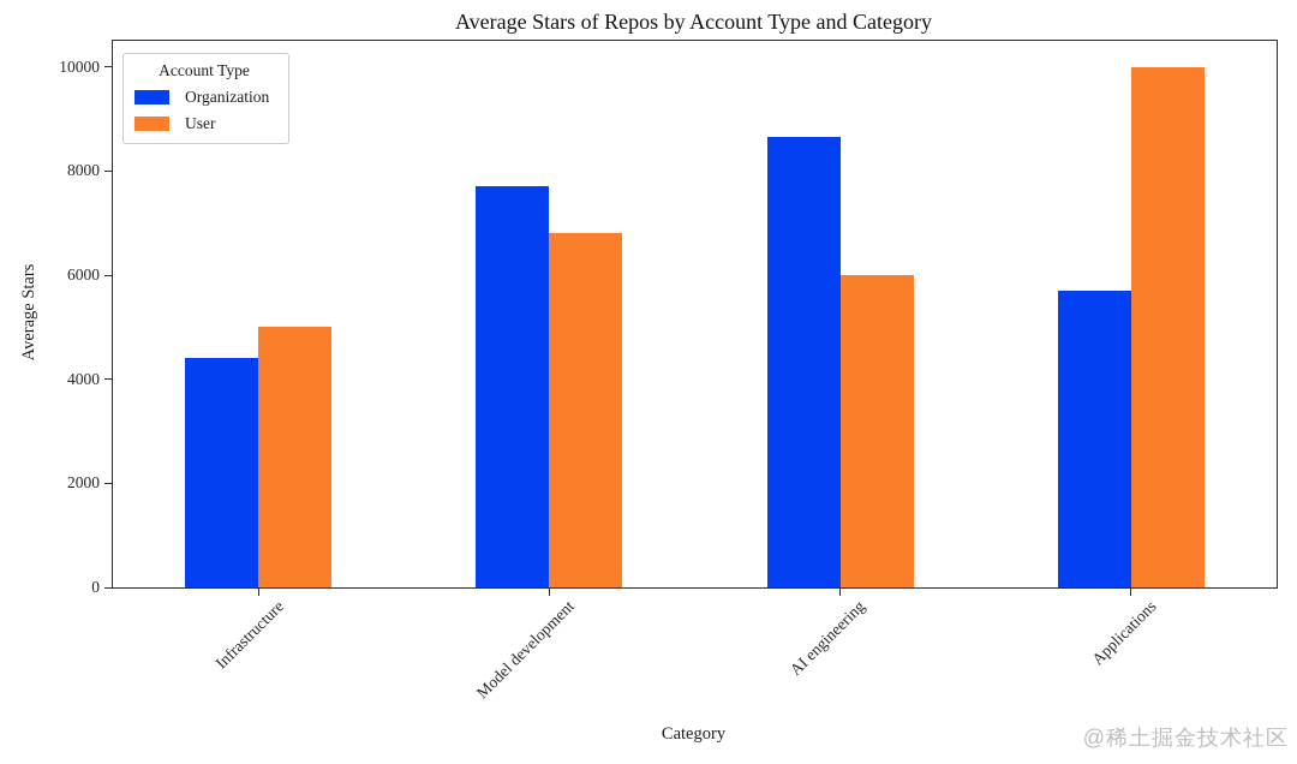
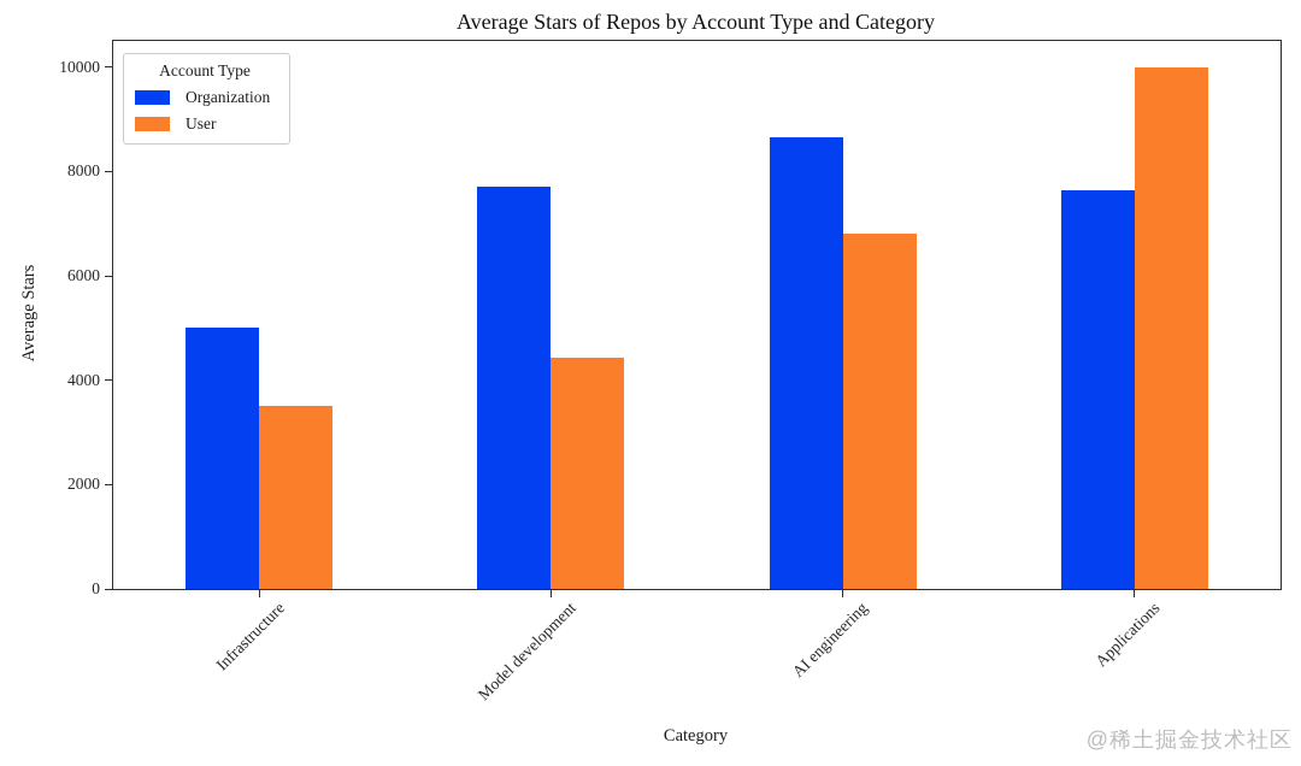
Organization/Infrastructure: 4400 -> 5000
User/Infrastructure: 5000 -> 3500
User/Model development: 6800 -> 4400
User/AI engineering: 6000 -> 6800
Organization/Applications: 5700 -> 7600
